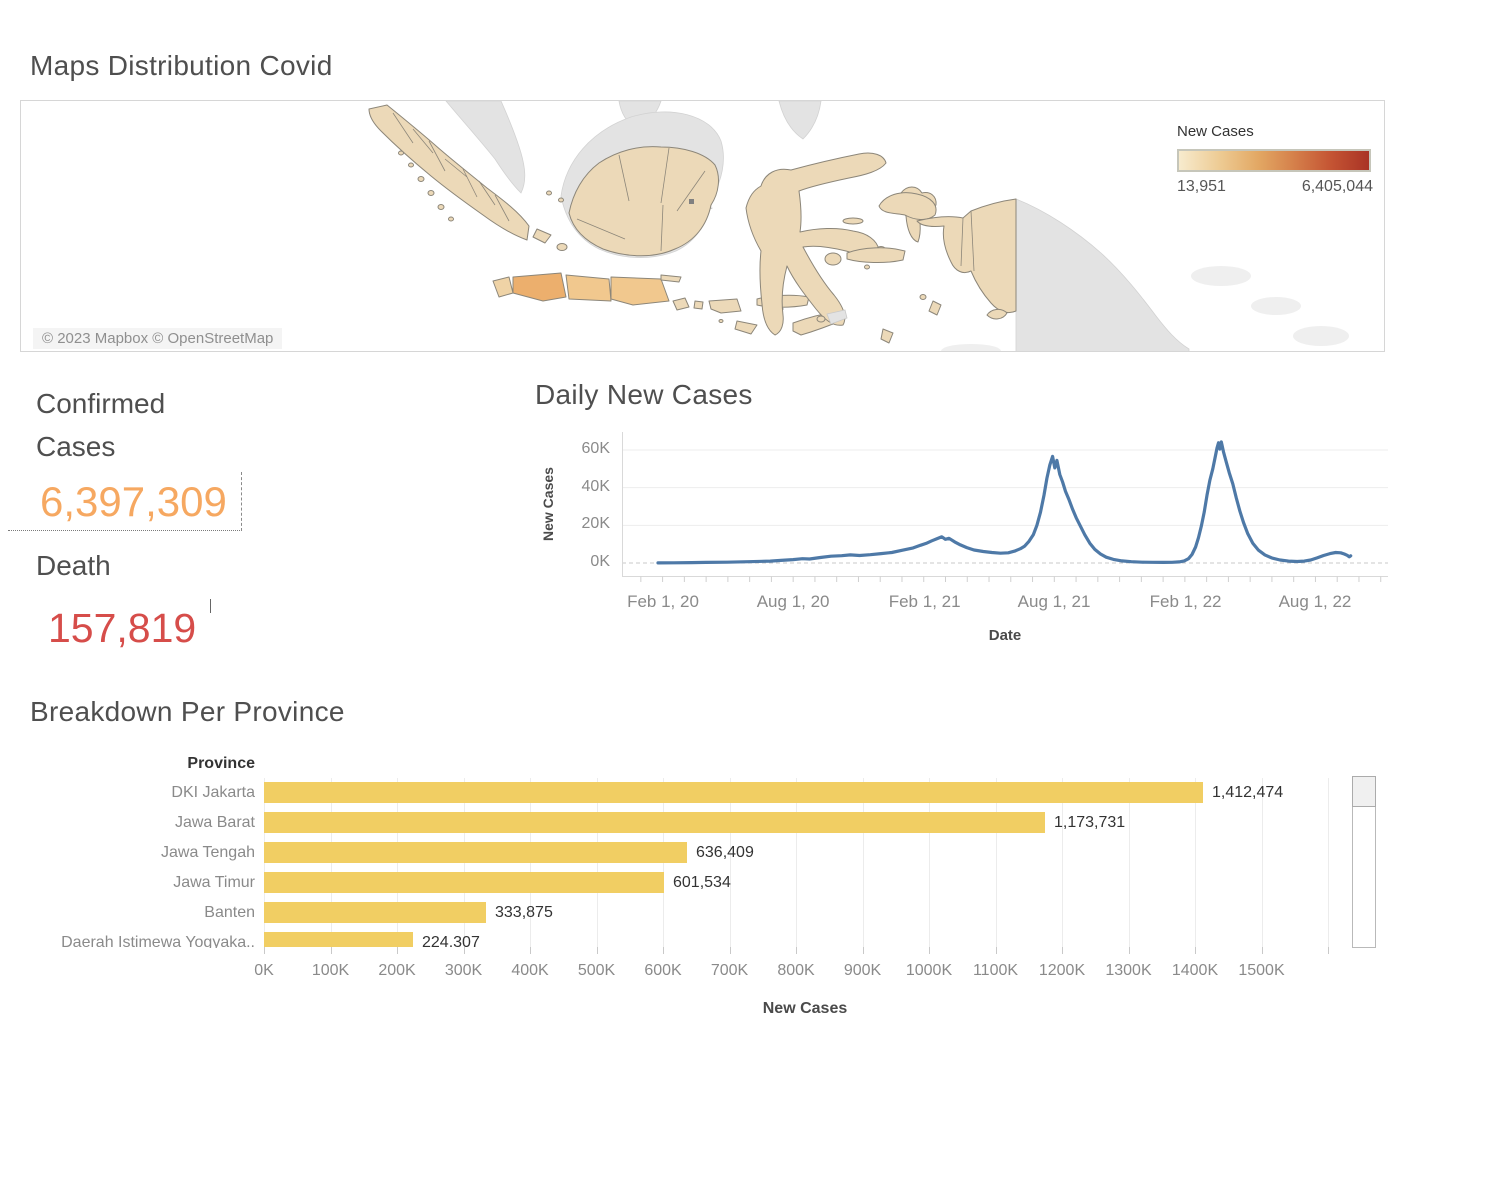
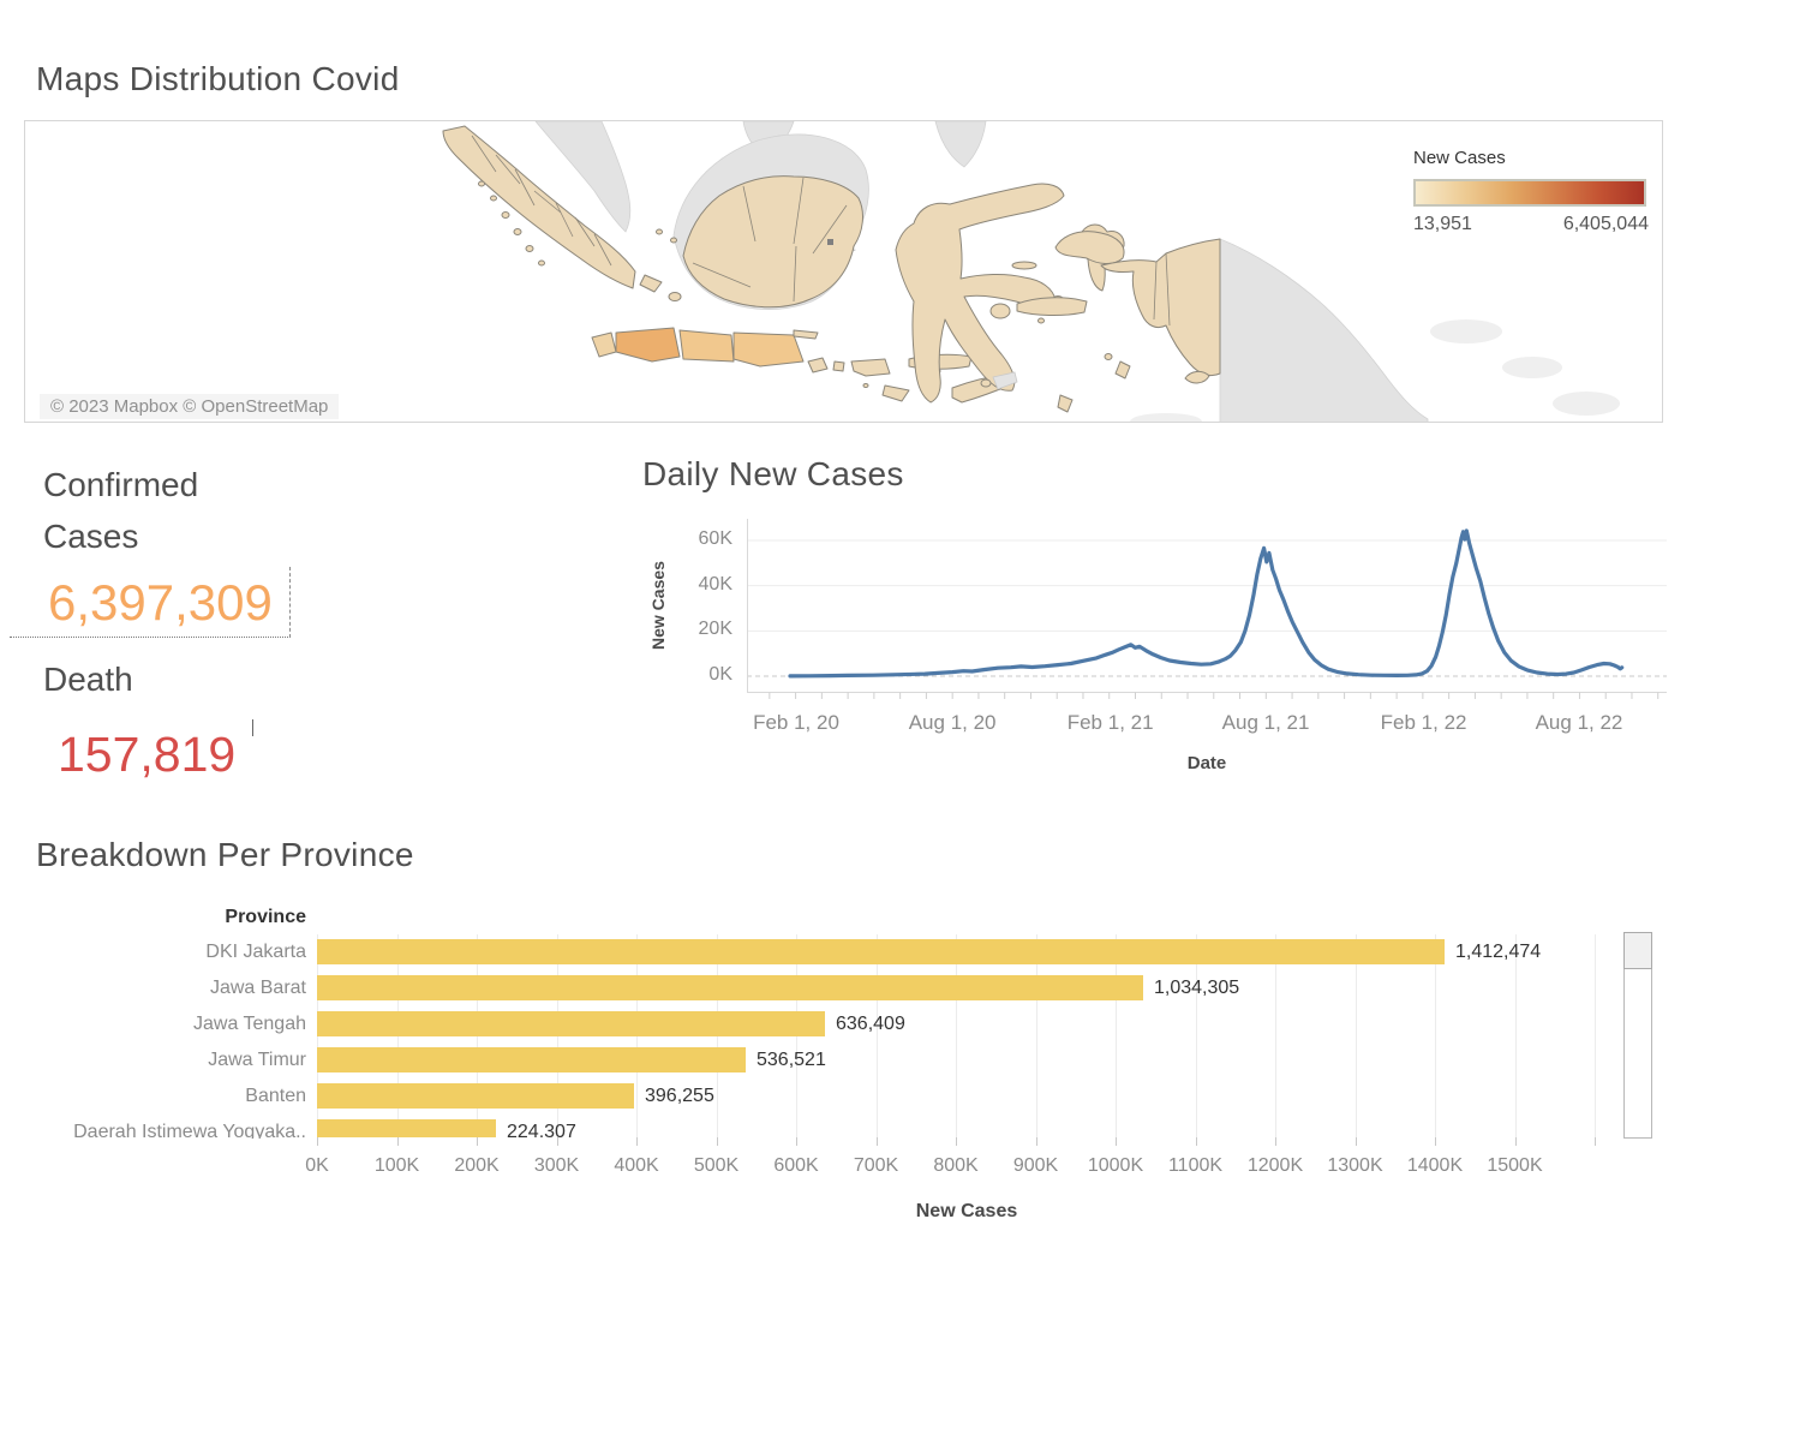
Breakdown Per Province/Jawa Barat: 1,173,731 -> 1,034,305
Breakdown Per Province/Jawa Timur: 601,534 -> 536,521
Breakdown Per Province/Banten: 333,875 -> 396,255
